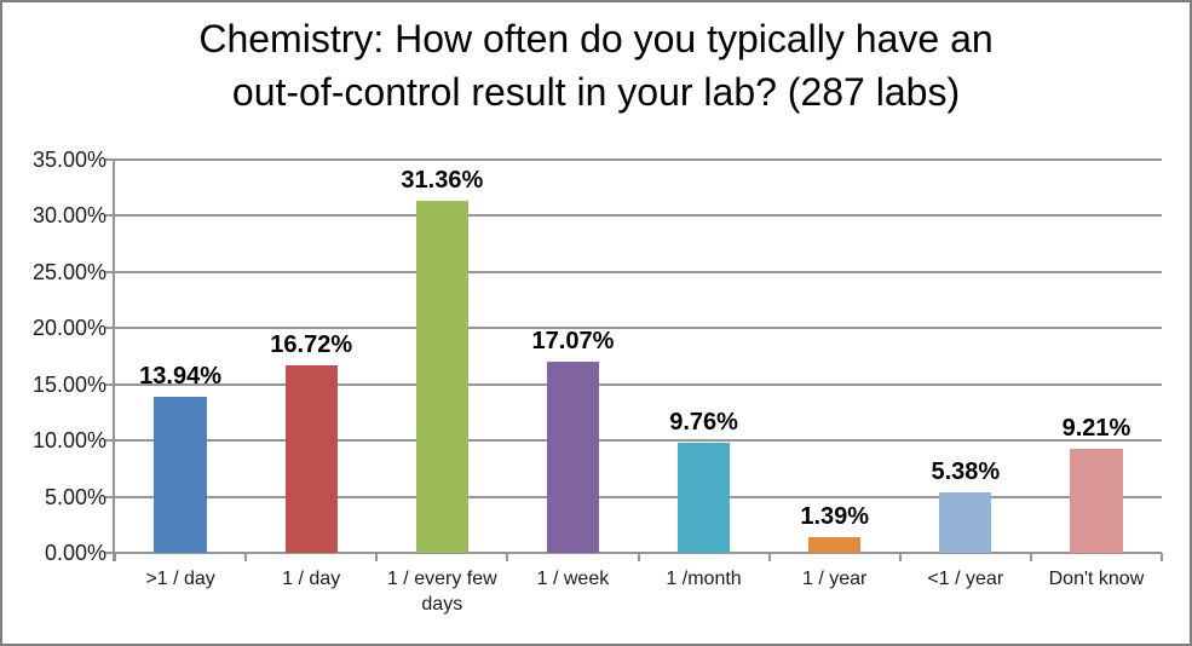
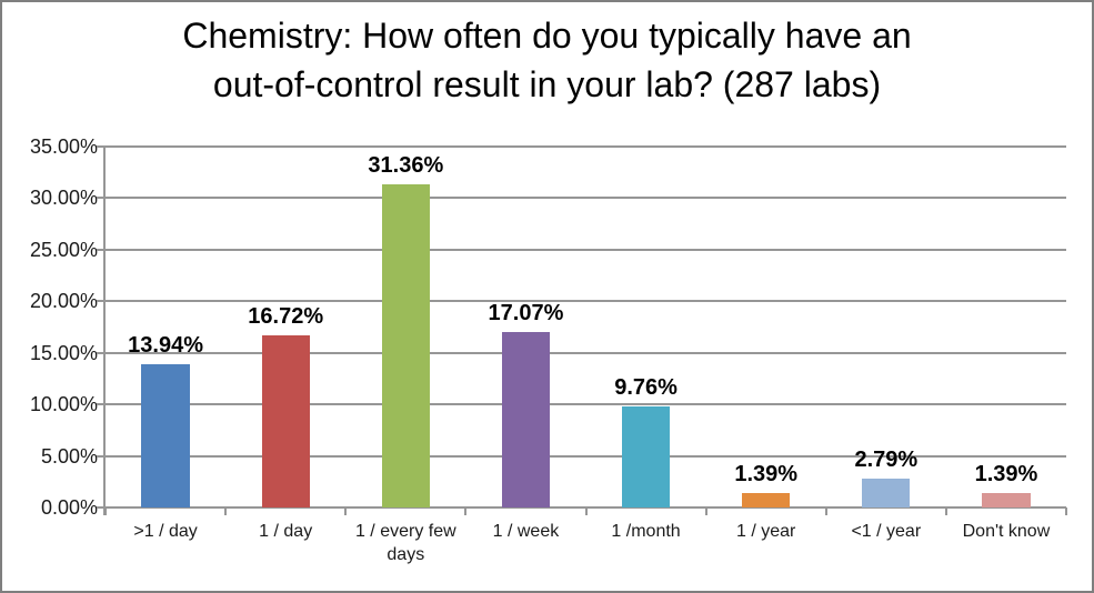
<1 / year: 5.38% -> 2.79%
Don't know: 9.21% -> 1.39%
